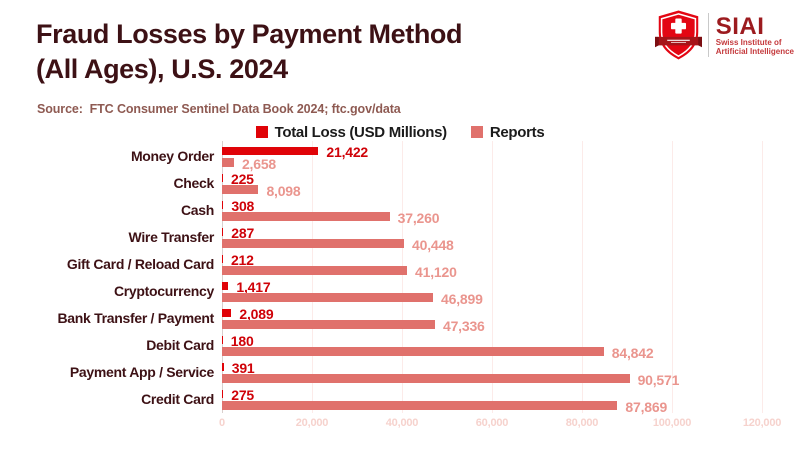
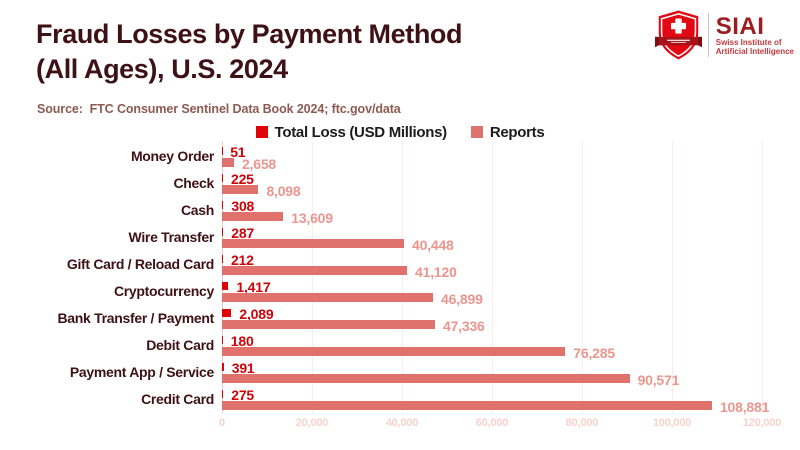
Total Loss (USD Millions)/Money Order: 21,422 -> 51
Reports/Cash: 37,260 -> 13,609
Reports/Debit Card: 84,842 -> 76,285
Reports/Credit Card: 87,869 -> 108,881
